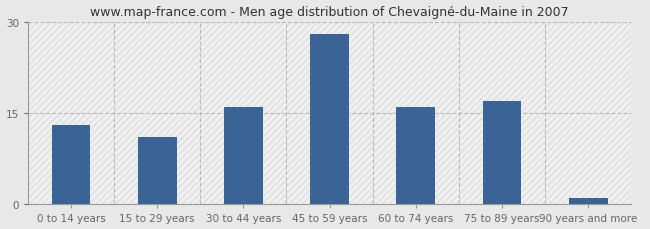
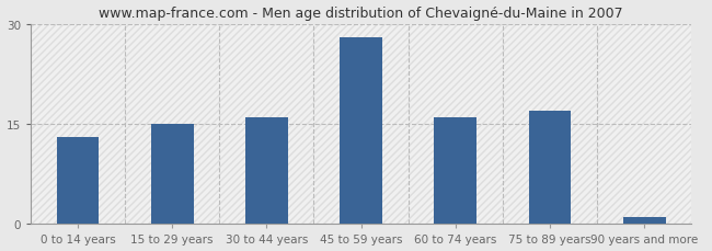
15 to 29 years: 11 -> 15
